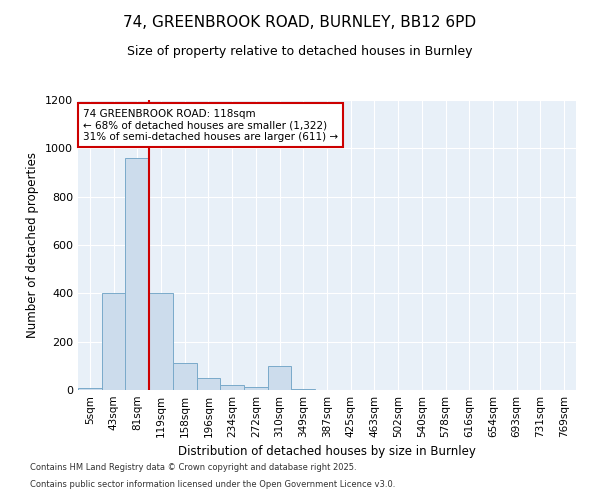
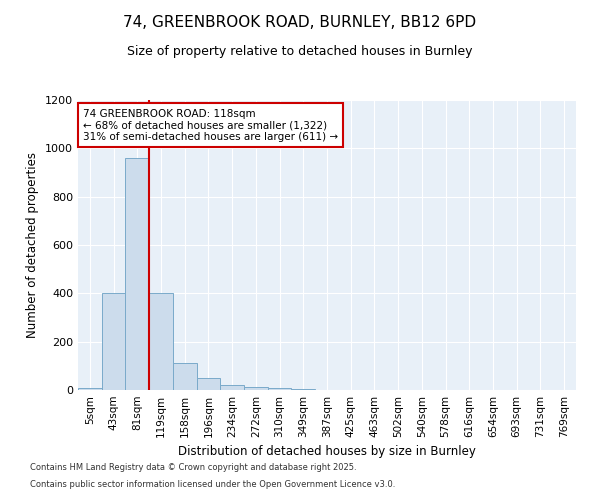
310sqm: 100 -> 8
